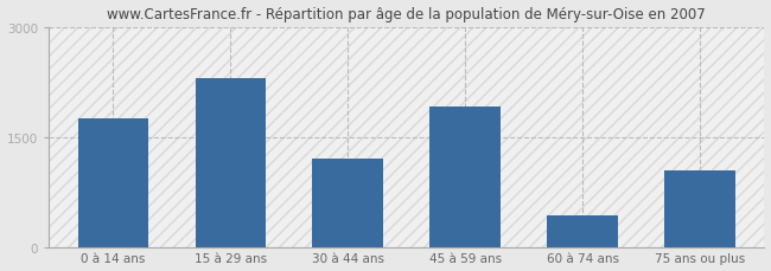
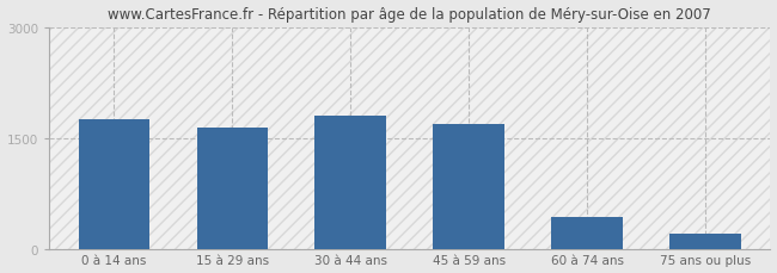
15 à 29 ans: 2300 -> 1640
30 à 44 ans: 1200 -> 1800
45 à 59 ans: 1920 -> 1690
75 ans ou plus: 1040 -> 200
